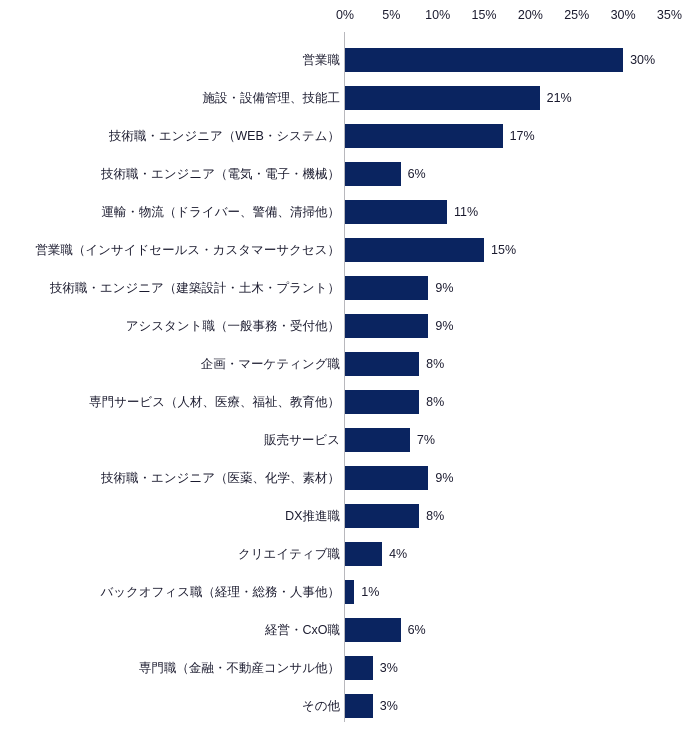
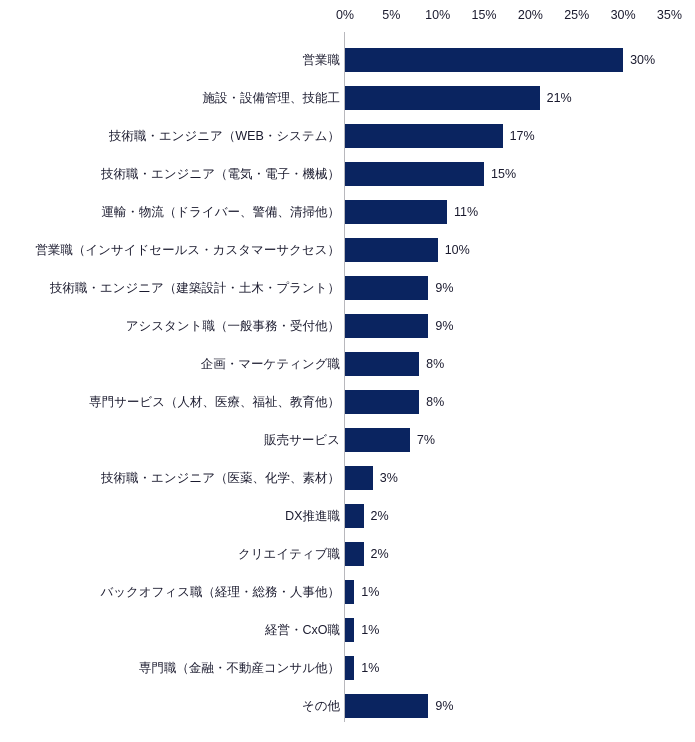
技術職・エンジニア（電気・電子・機械）: 6% -> 15%
営業職（インサイドセールス・カスタマーサクセス）: 15% -> 10%
技術職・エンジニア（医薬、化学、素材）: 9% -> 3%
DX推進職: 8% -> 2%
クリエイティブ職: 4% -> 2%
経営・CxO職: 6% -> 1%
専門職（金融・不動産コンサル他）: 3% -> 1%
その他: 3% -> 9%
